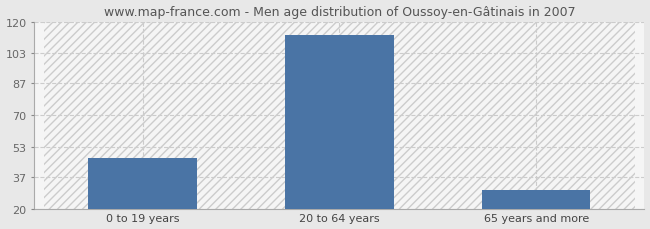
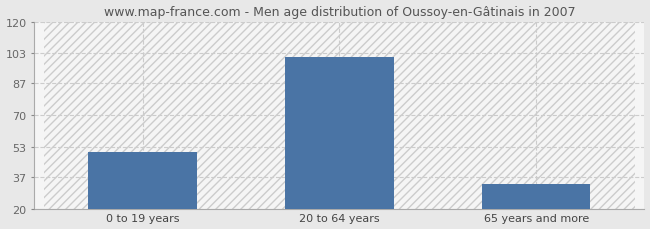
0 to 19 years: 47 -> 50
20 to 64 years: 113 -> 101
65 years and more: 30 -> 33
